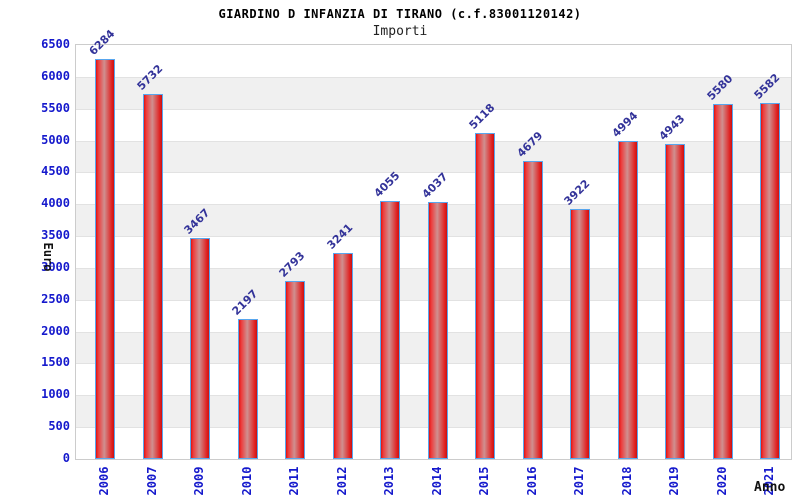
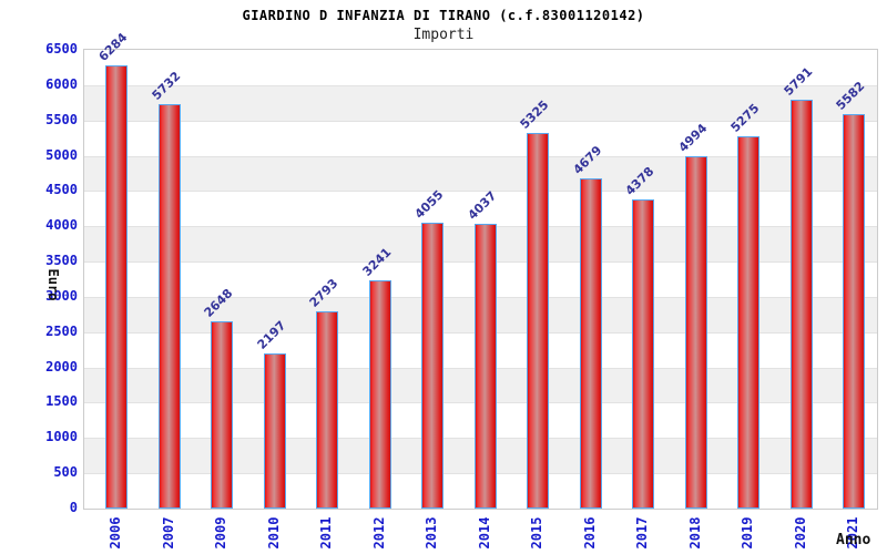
2009: 3467 -> 2648
2015: 5118 -> 5325
2017: 3922 -> 4378
2019: 4943 -> 5275
2020: 5580 -> 5791
